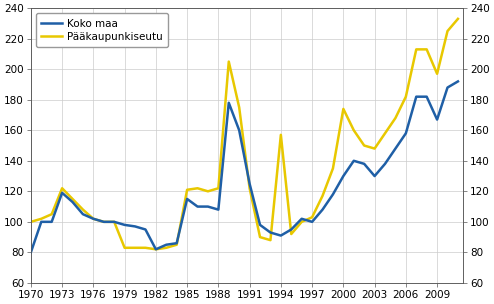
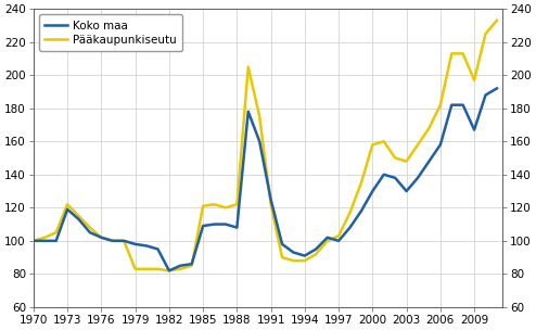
Koko maa/1970: 80 -> 100
Koko maa/1985: 115 -> 109
Pääkaupunkiseutu/1994: 157 -> 88
Pääkaupunkiseutu/2000: 174 -> 158
